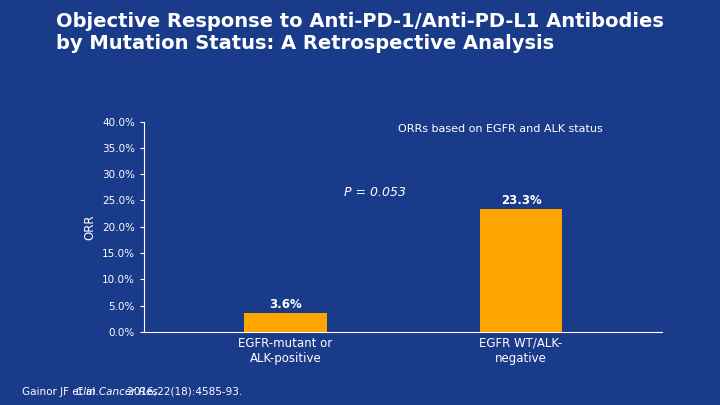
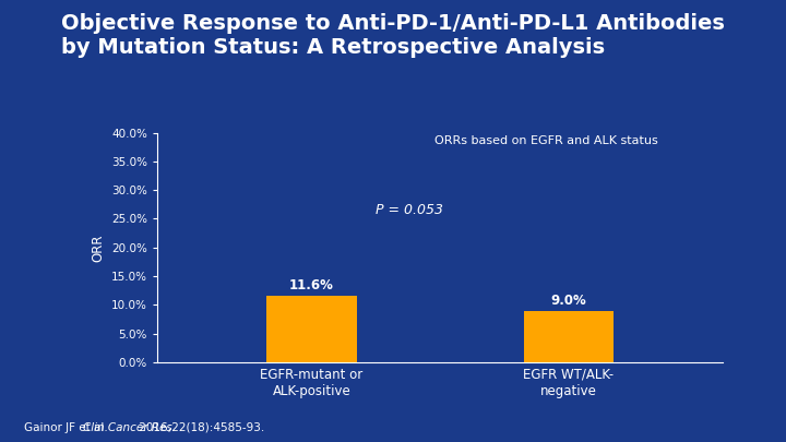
EGFR-mutant or ALK-positive: 3.6% -> 11.6%
EGFR WT/ALK- negative: 23.3% -> 9.0%
